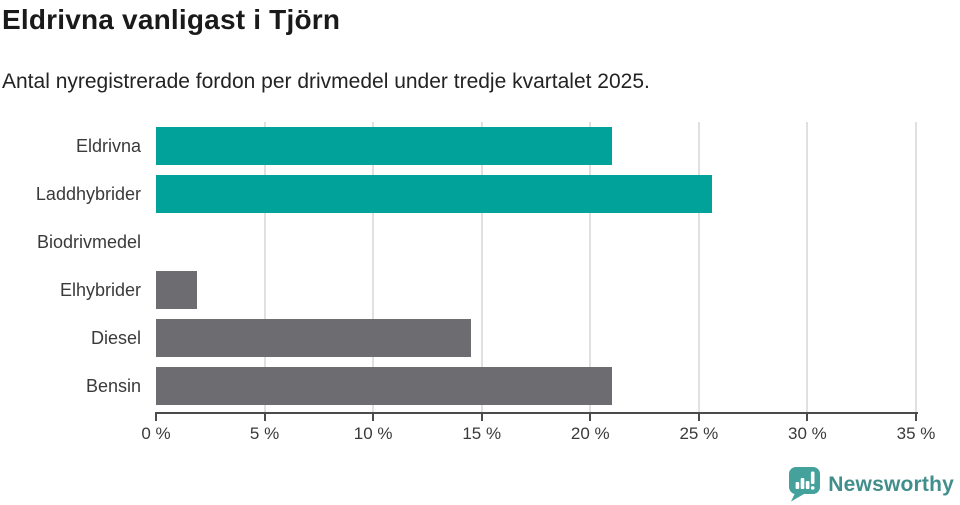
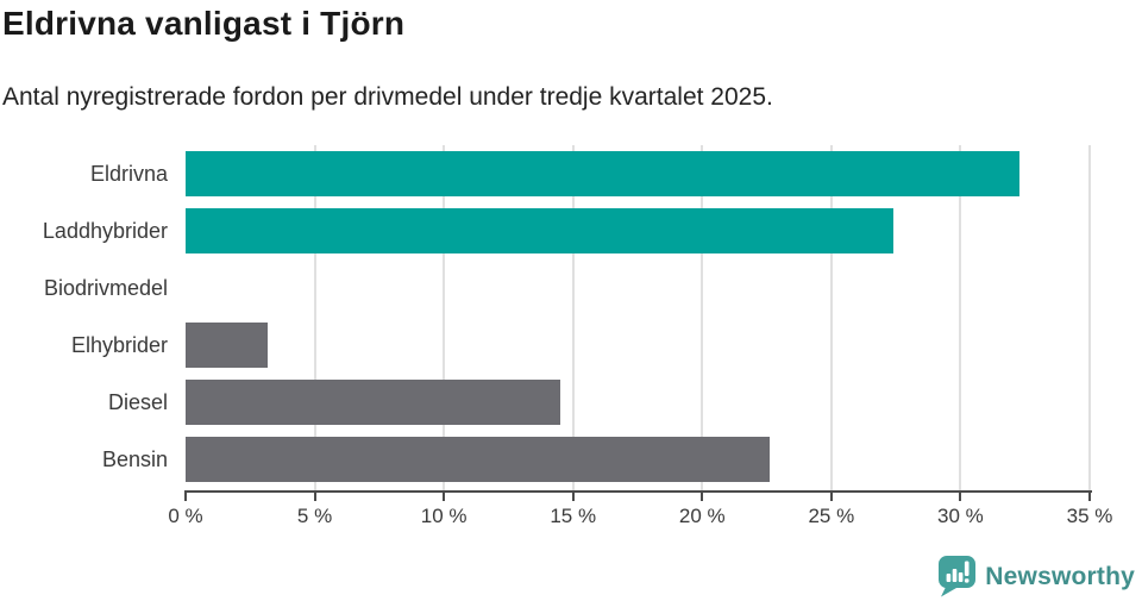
Eldrivna: 21.0% -> 32.3%
Laddhybrider: 25.6% -> 27.4%
Elhybrider: 1.9% -> 3.2%
Bensin: 21.0% -> 22.6%
